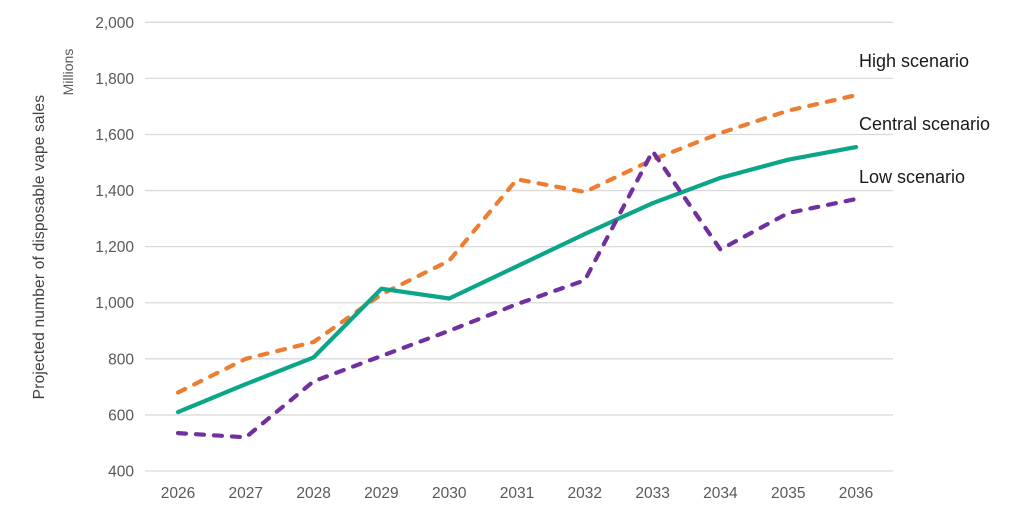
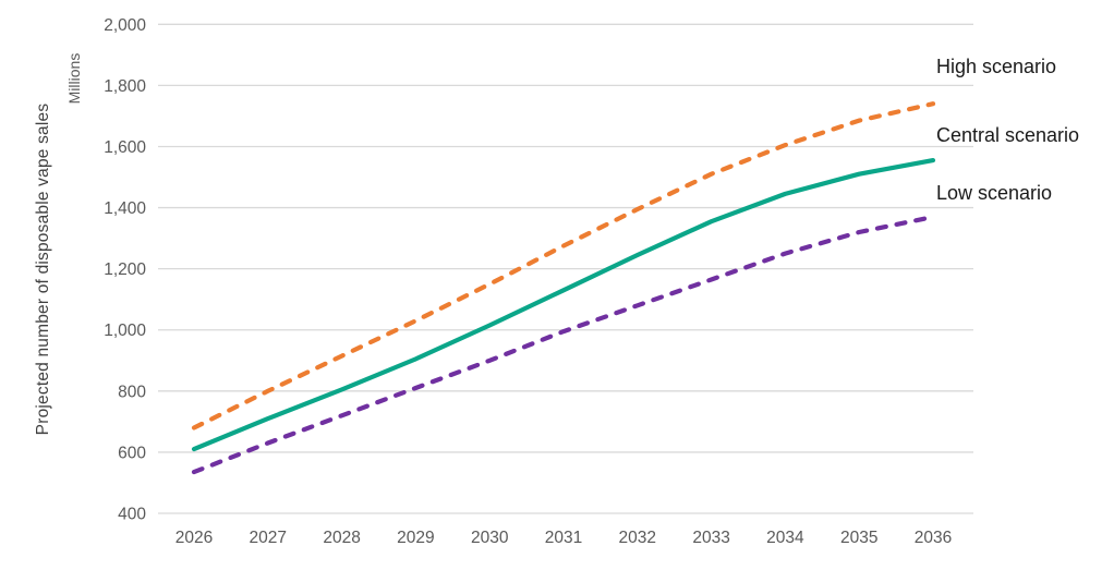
Low scenario/2027: 520 -> 630
High scenario/2028: 860 -> 920
Central scenario/2029: 1050 -> 900
High scenario/2031: 1440 -> 1280
Low scenario/2033: 1540 -> 1160
Low scenario/2034: 1190 -> 1250
